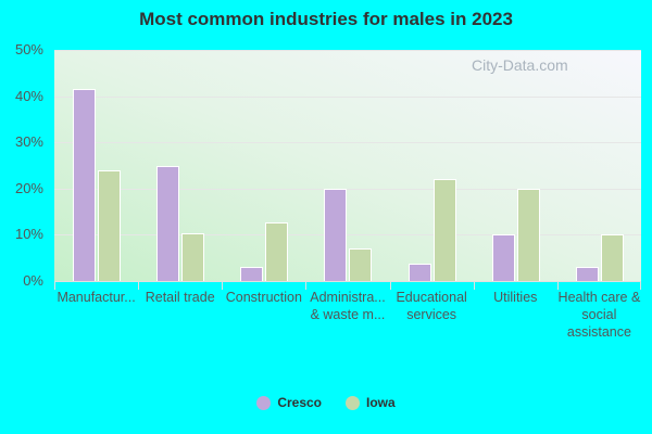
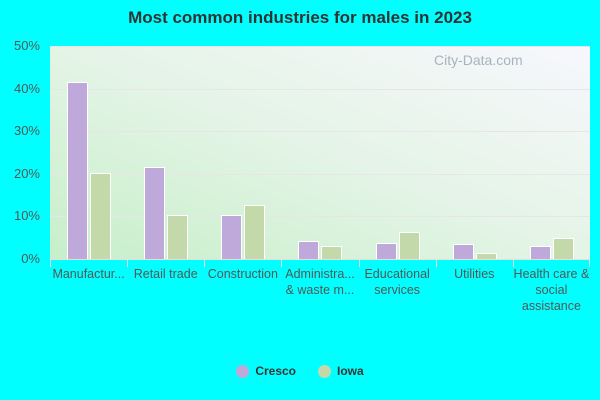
Iowa/Manufactur...: 24% -> 20%
Cresco/Retail trade: 25% -> 22%
Cresco/Construction: 3% -> 10%
Cresco/Administra... & waste m...: 20% -> 4%
Iowa/Administra... & waste m...: 7% -> 3%
Iowa/Educational services: 22% -> 6%
Cresco/Utilities: 10% -> 4%
Iowa/Utilities: 20% -> 1%
Iowa/Health care & social assistance: 10% -> 5%
